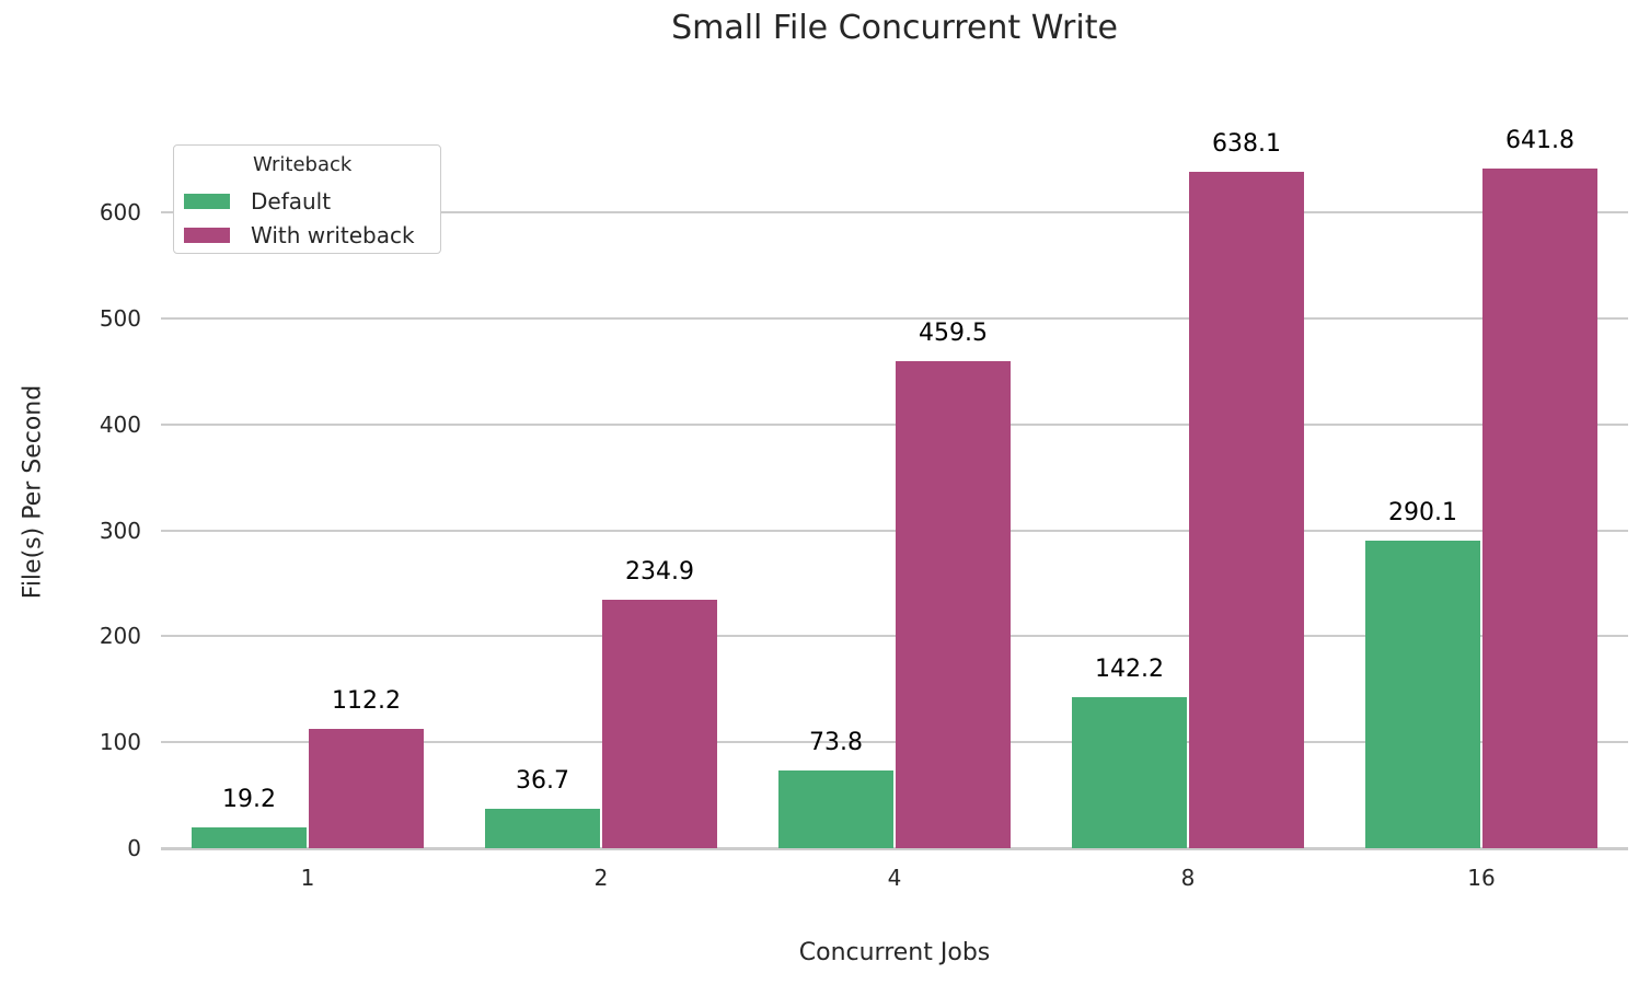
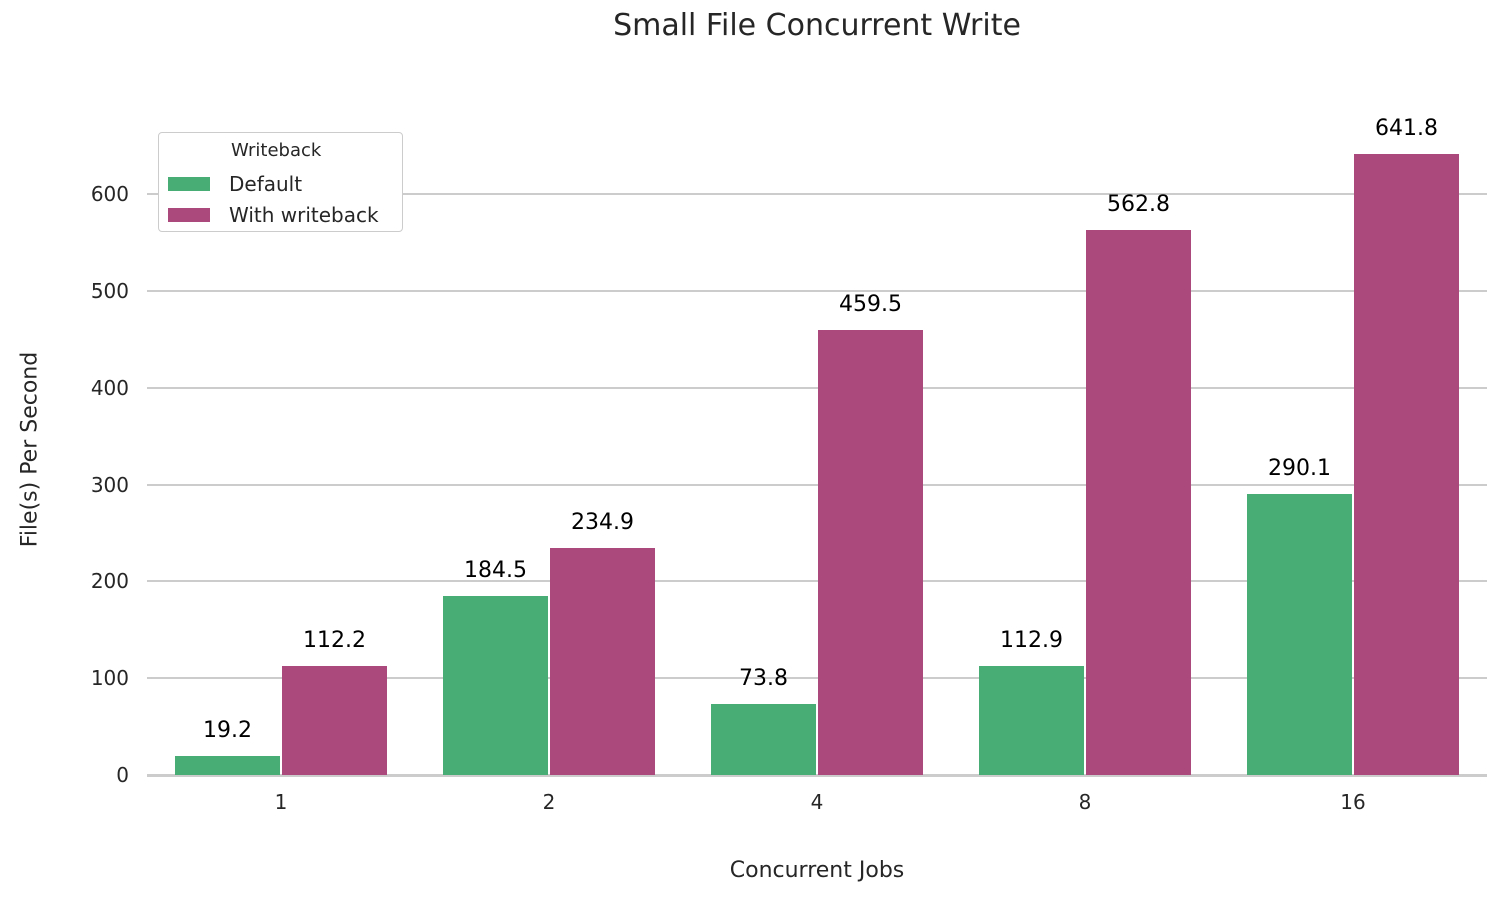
Default/2: 36.7 -> 184.5
Default/8: 142.2 -> 112.9
With writeback/8: 638.1 -> 562.8
